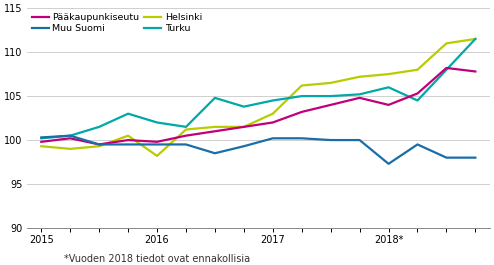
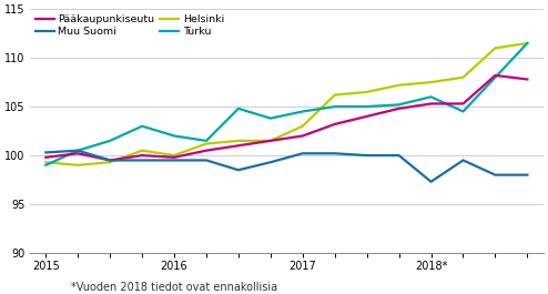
Turku/2015: 100.2 -> 99.0
Helsinki/2016: 98.2 -> 100.0
Pääkaupunkiseutu/2018*: 104.0 -> 105.3
